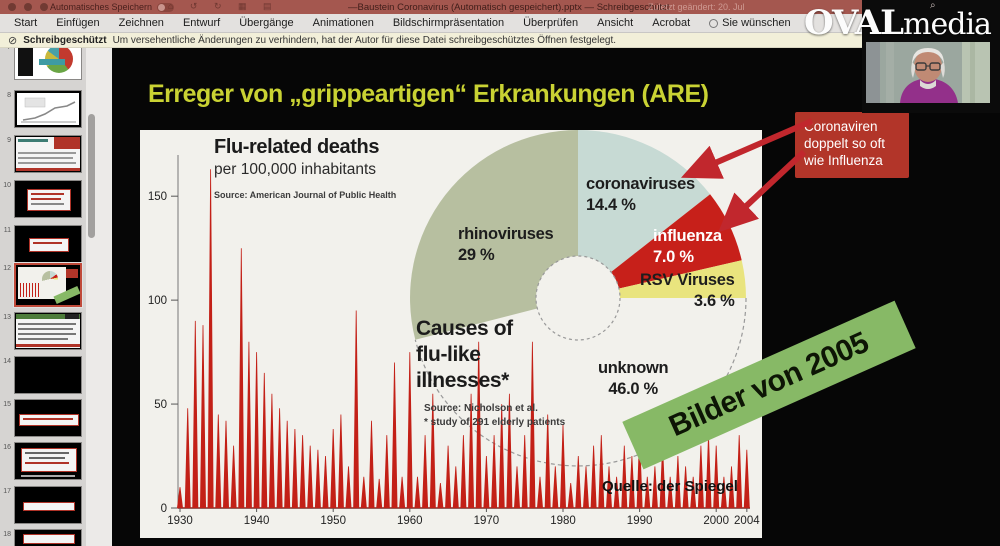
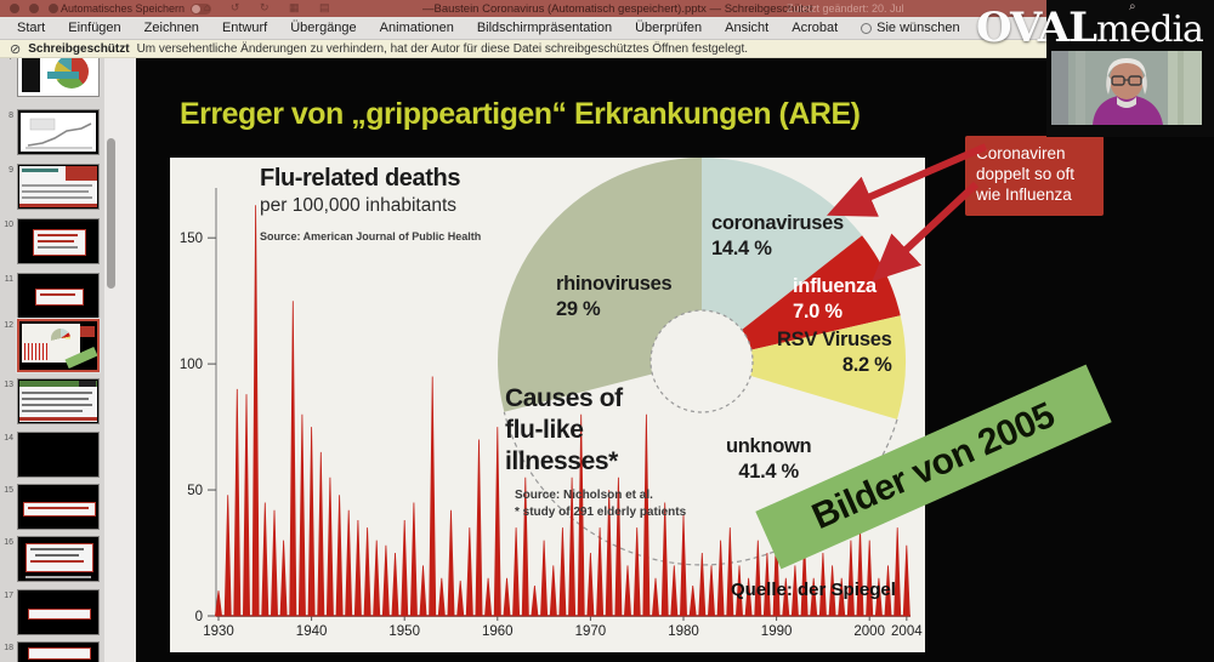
Causes of flu-like illnesses*/RSV Viruses: 3.6 -> 8.2
Causes of flu-like illnesses*/unknown: 46.0 -> 41.4
